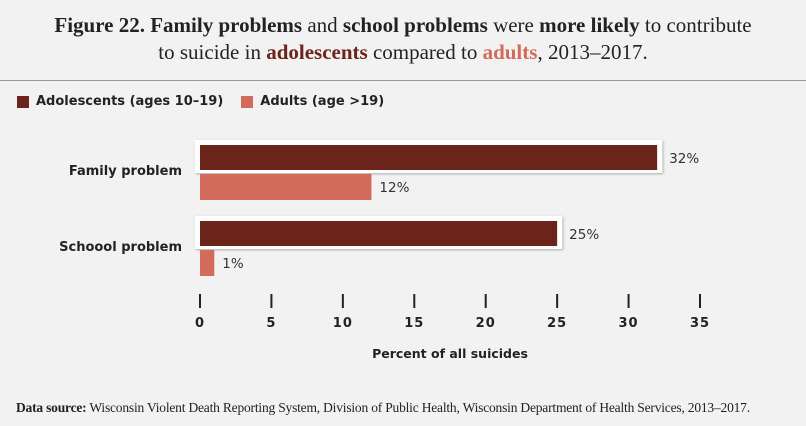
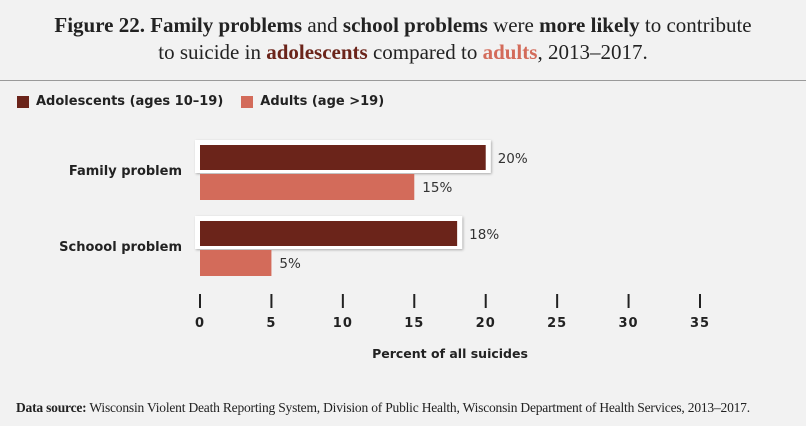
Adolescents (ages 10–19)/Family problem: 32% -> 20%
Adults (age >19)/Family problem: 12% -> 15%
Adolescents (ages 10–19)/Schoool problem: 25% -> 18%
Adults (age >19)/Schoool problem: 1% -> 5%
